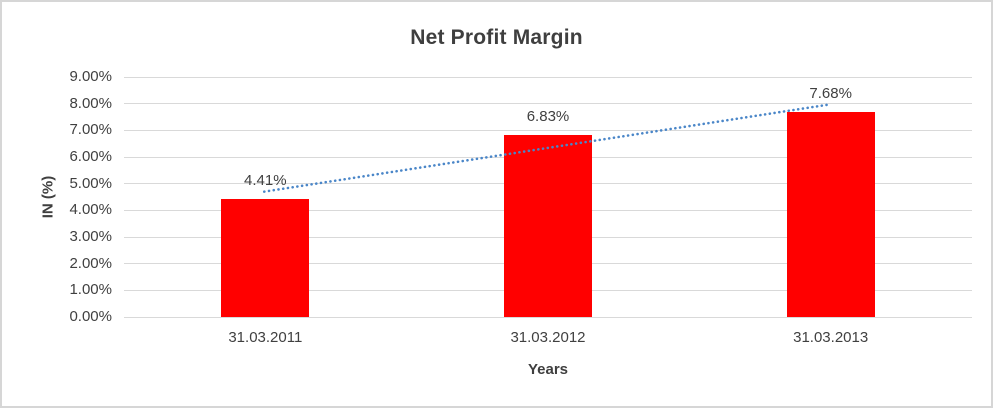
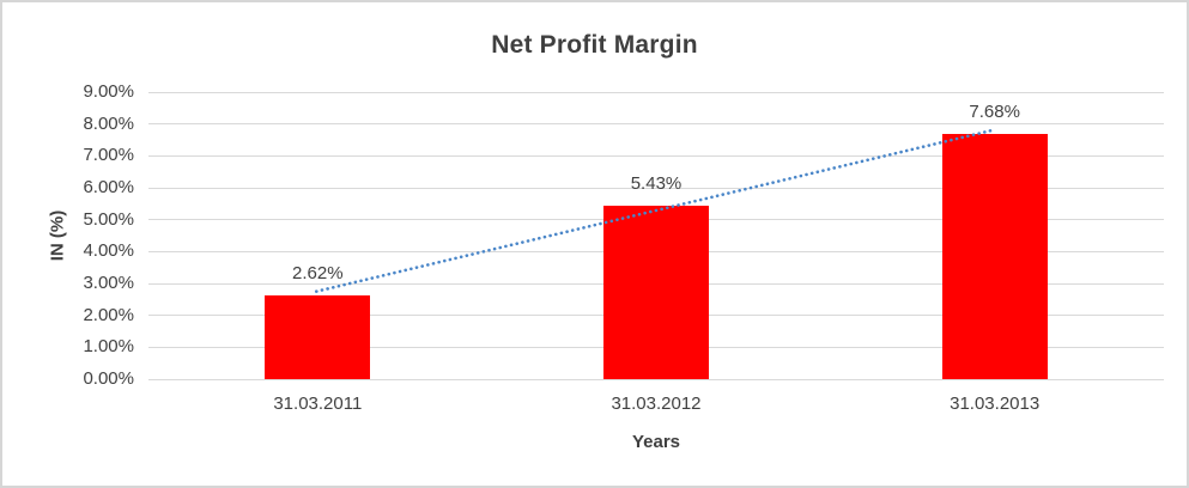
31.03.2011: 4.41% -> 2.62%
31.03.2012: 6.83% -> 5.43%
